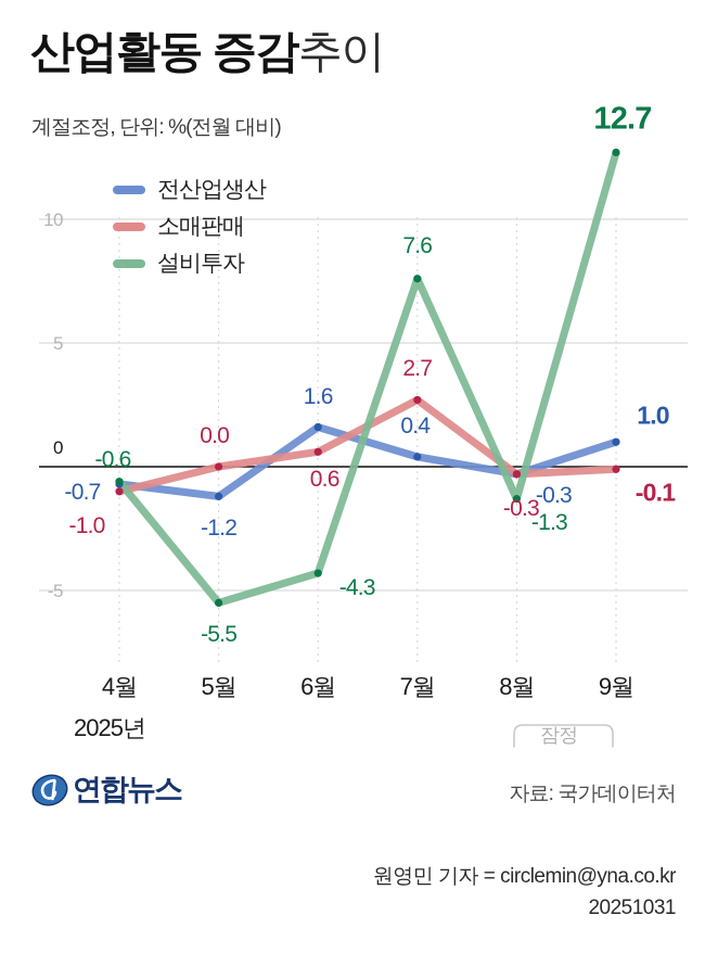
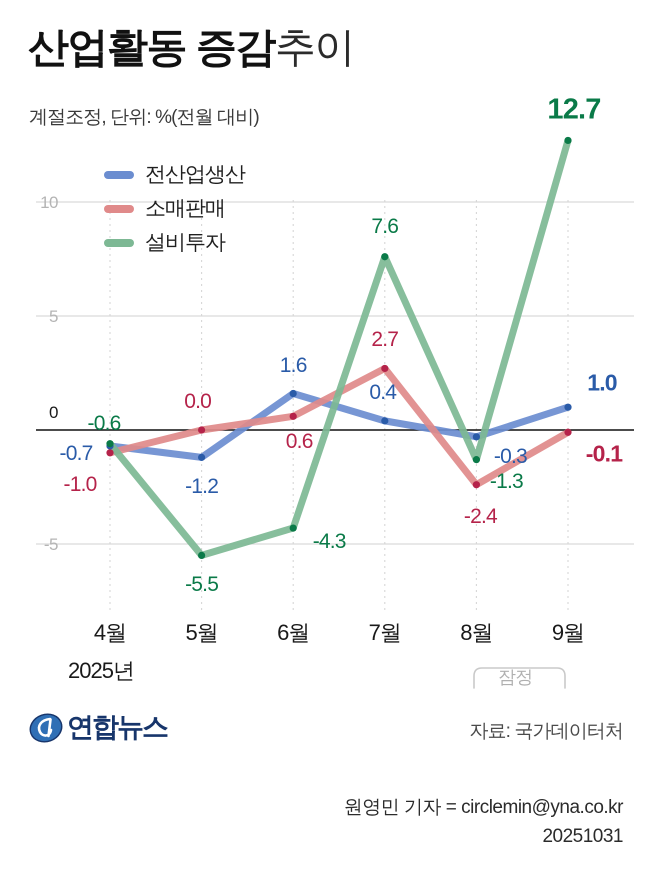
소매판매/8월: -0.3 -> -2.4
